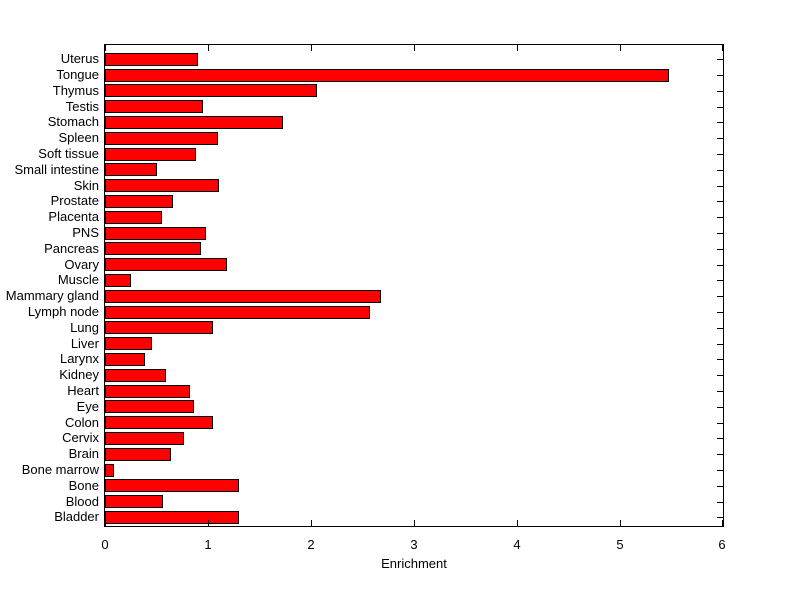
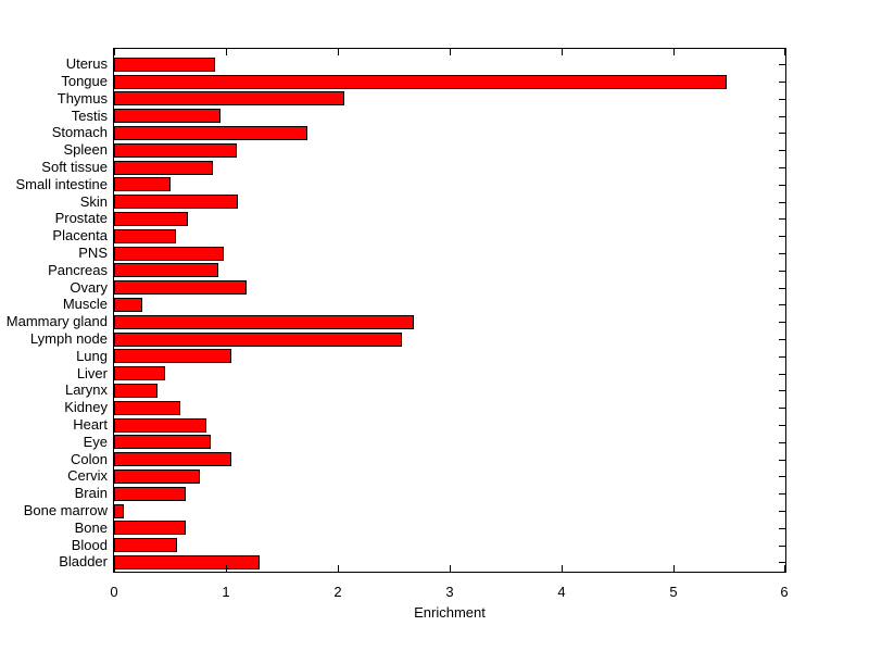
Bone: 1.30 -> 0.64
